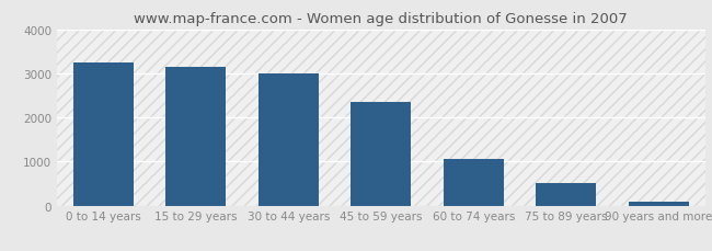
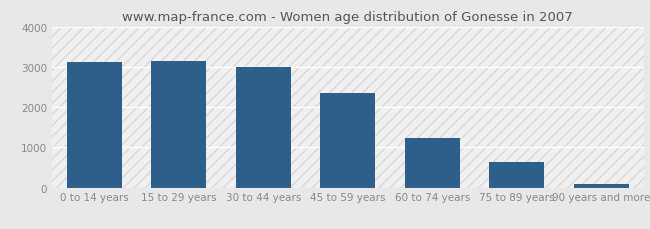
0 to 14 years: 3250 -> 3110
60 to 74 years: 1050 -> 1240
75 to 89 years: 500 -> 630
